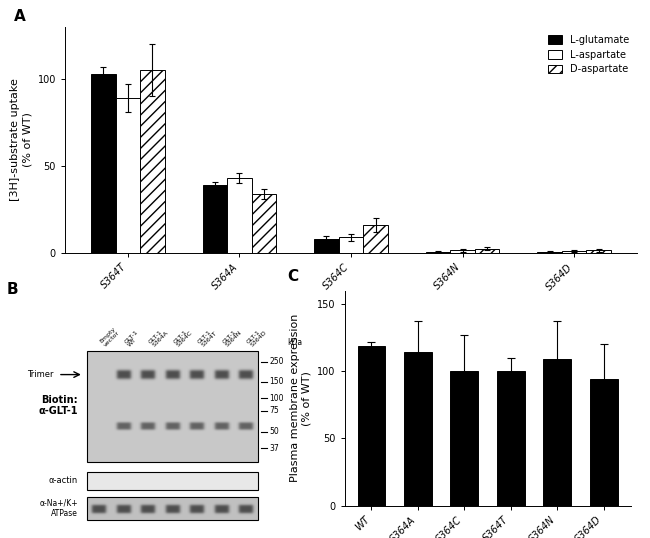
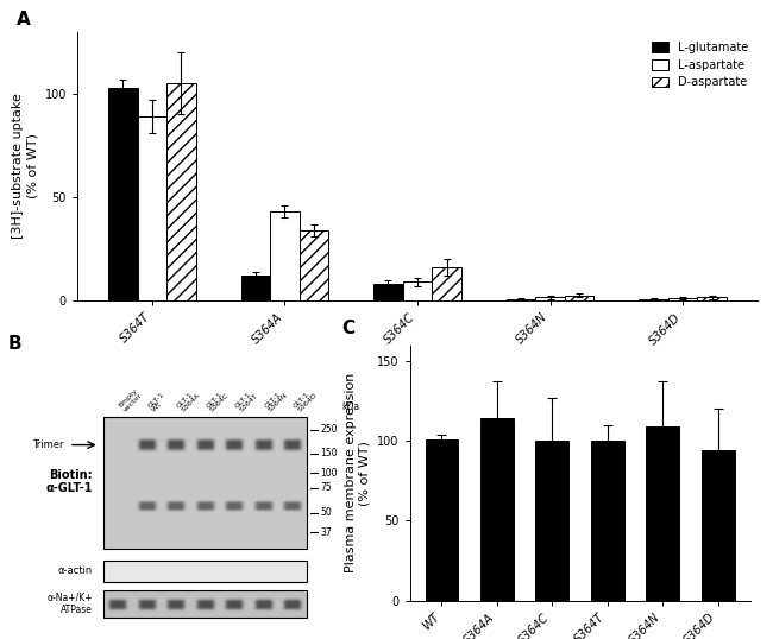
L-glutamate/S364A: 39 -> 12
WT: 119 -> 101
